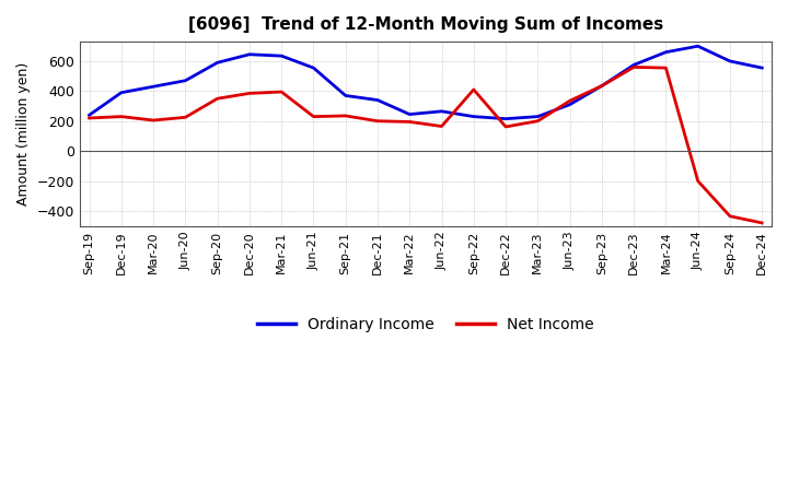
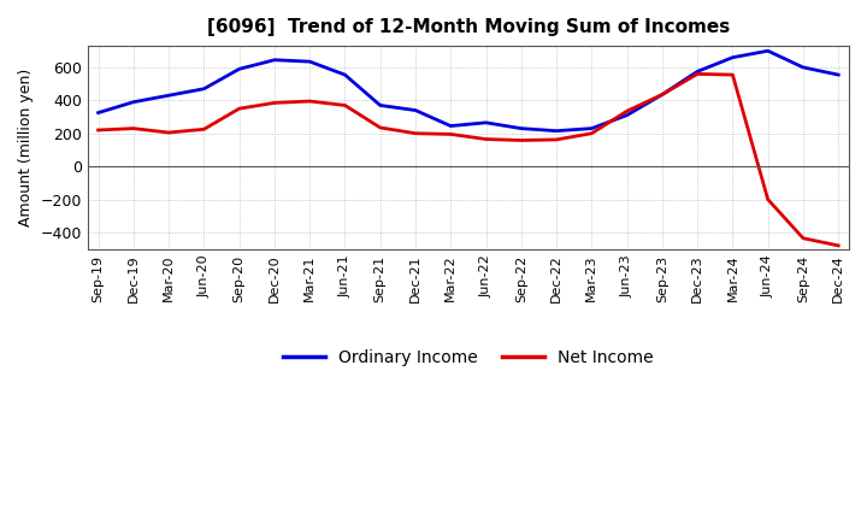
Ordinary Income/Sep-19: 240 -> 320
Net Income/Jun-21: 230 -> 370
Net Income/Sep-22: 410 -> 160
